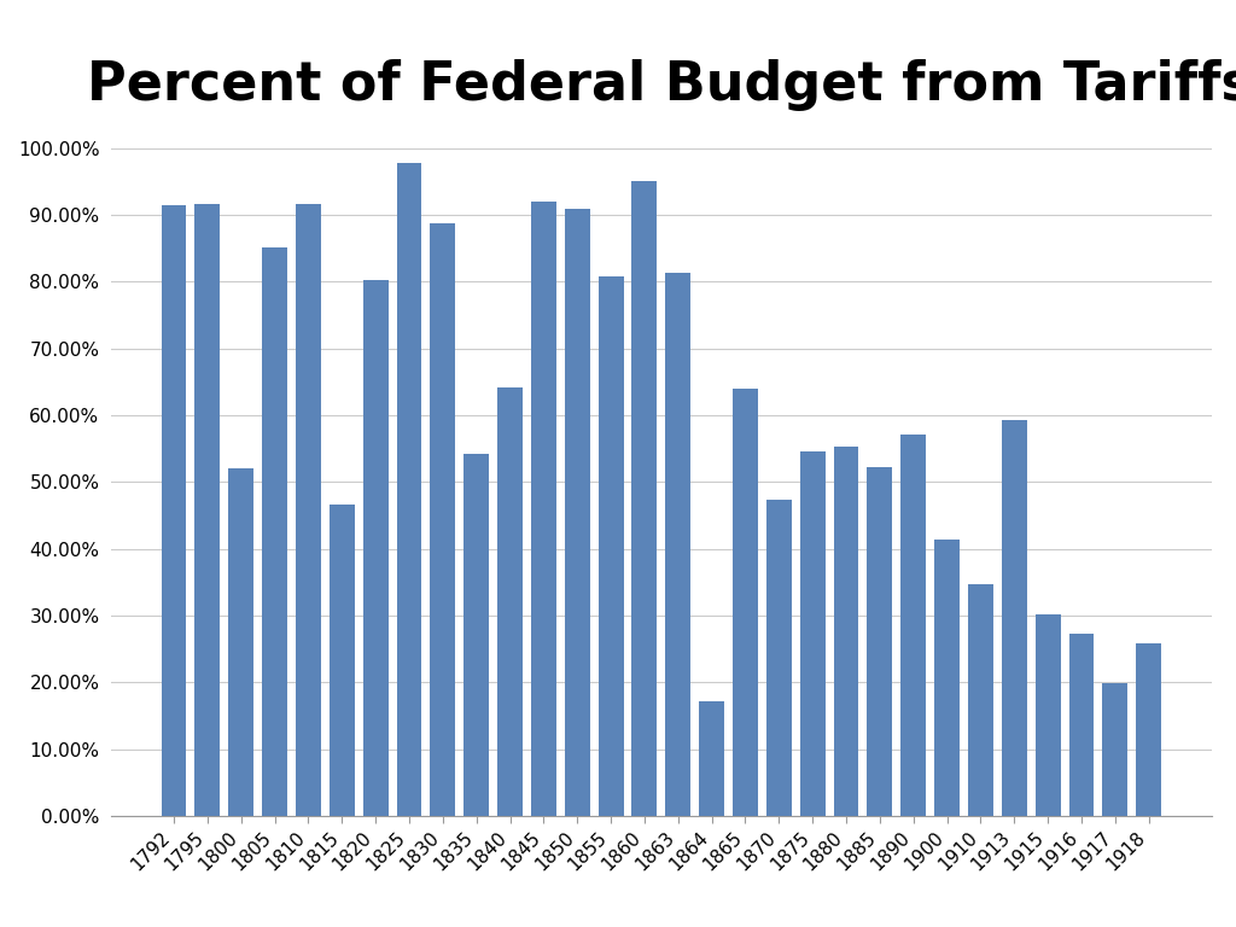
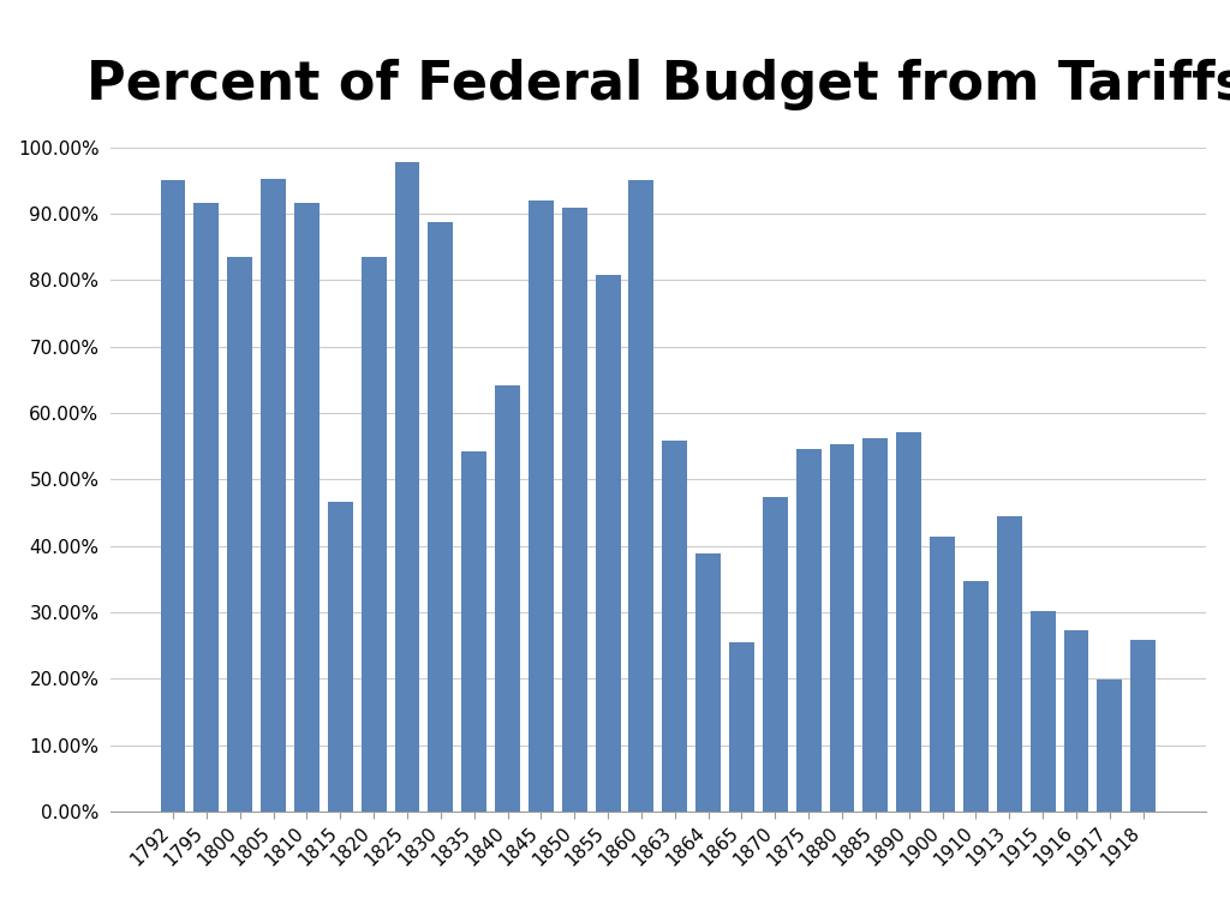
1792: 91.4% -> 95.1%
1800: 52.0% -> 83.6%
1805: 85.2% -> 95.2%
1820: 80.2% -> 83.6%
1863: 81.4% -> 55.8%
1864: 17.2% -> 38.9%
1865: 64.0% -> 25.4%
1885: 52.2% -> 56.2%
1913: 59.2% -> 44.4%
